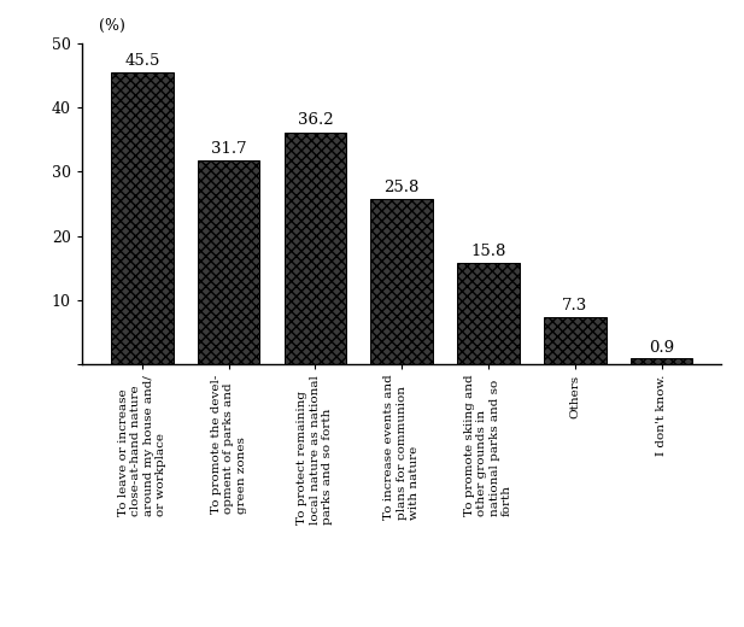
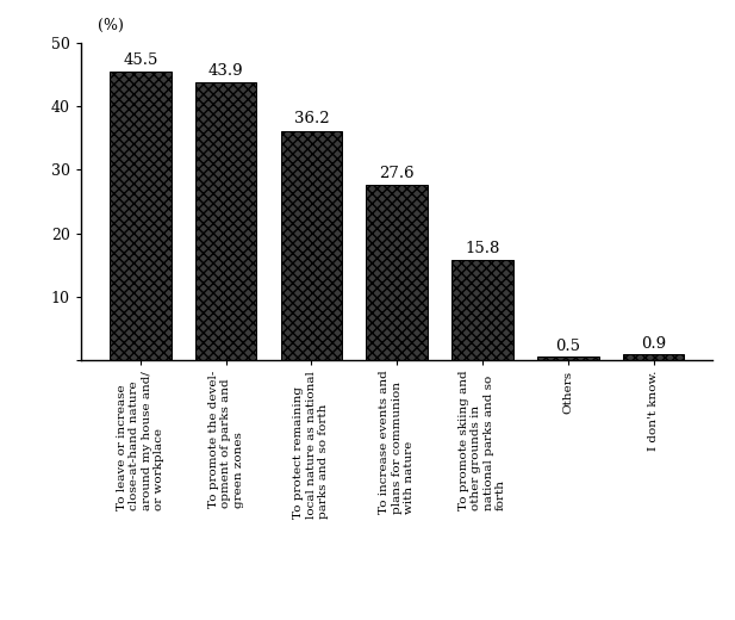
To promote the devel- opment of parks and green zones: 31.7 -> 43.9
To increase events and plans for communion with nature: 25.8 -> 27.6
Others: 7.3 -> 0.5
